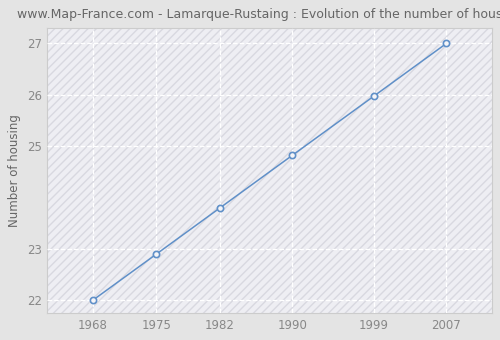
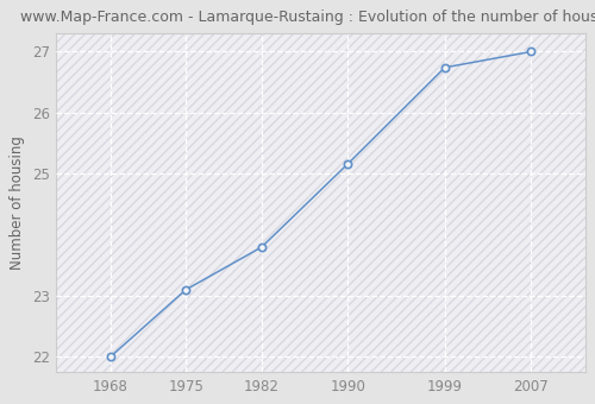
1975: 22.90 -> 23.10
1990: 24.82 -> 25.16
1999: 25.97 -> 26.74
